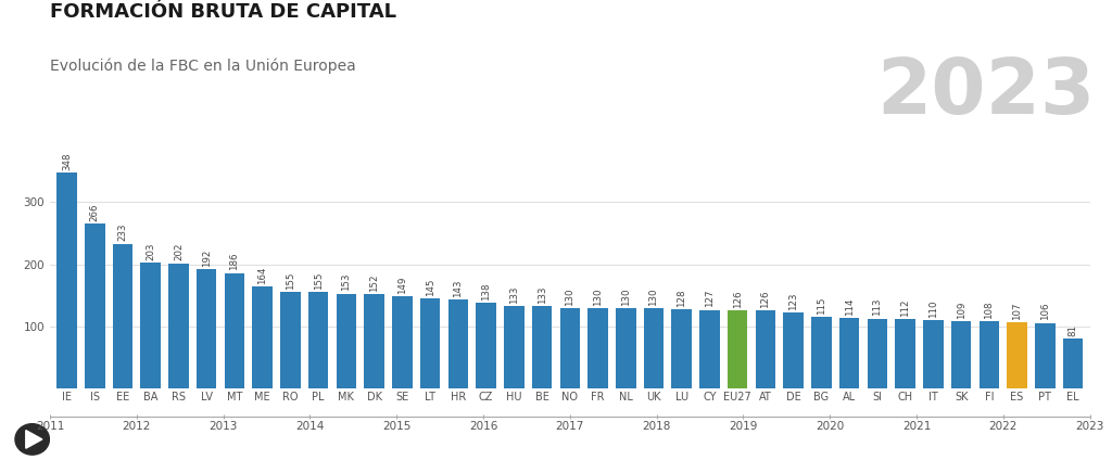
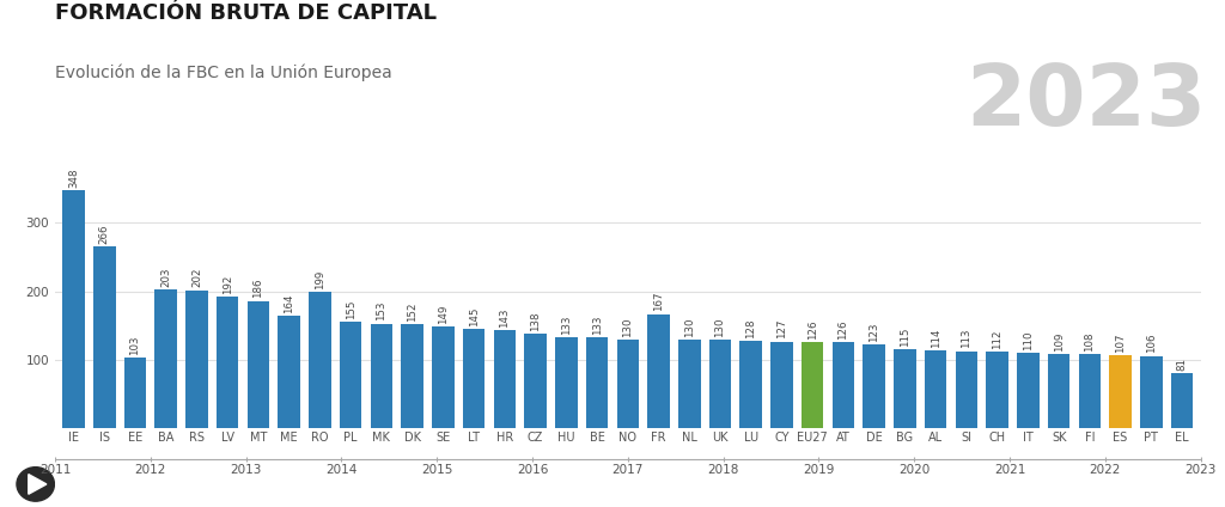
EE: 233 -> 103
RO: 155 -> 199
FR: 130 -> 167
